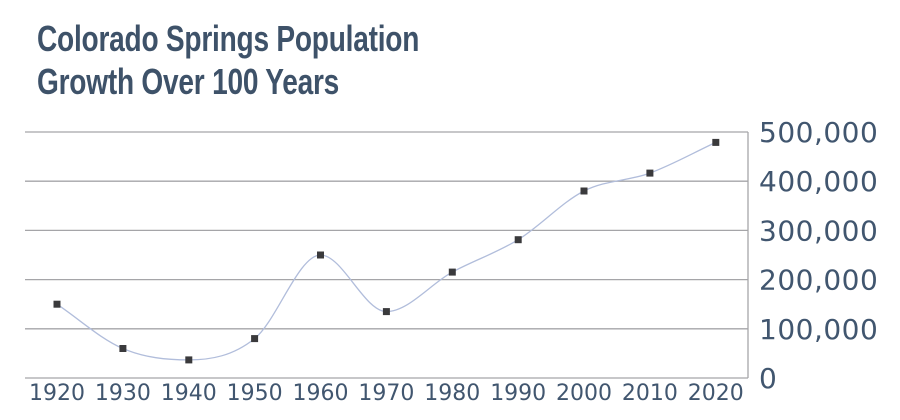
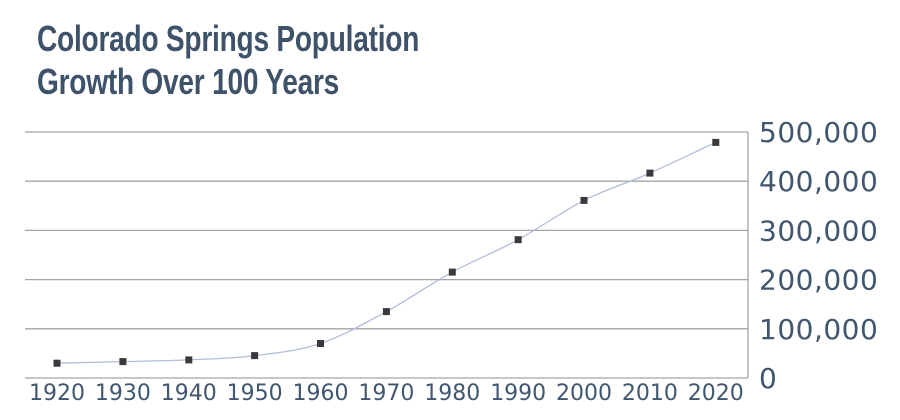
1920: 150000 -> 30000
1930: 60000 -> 30000
1950: 80000 -> 50000
1960: 250000 -> 70000
2000: 380000 -> 360000
